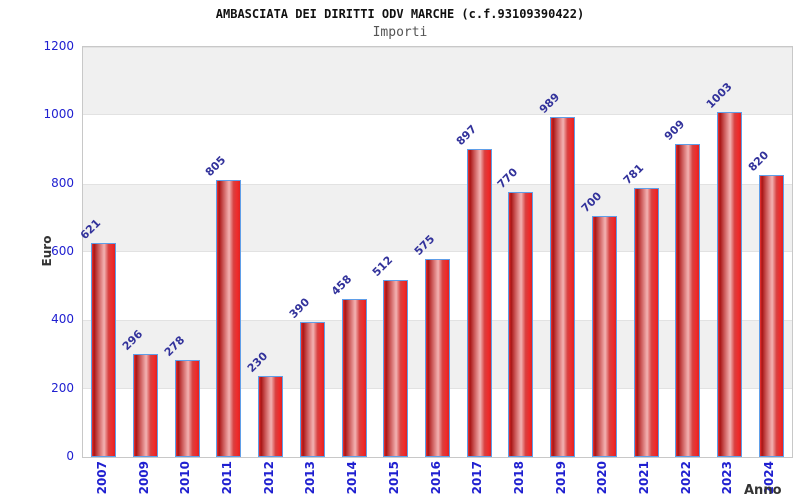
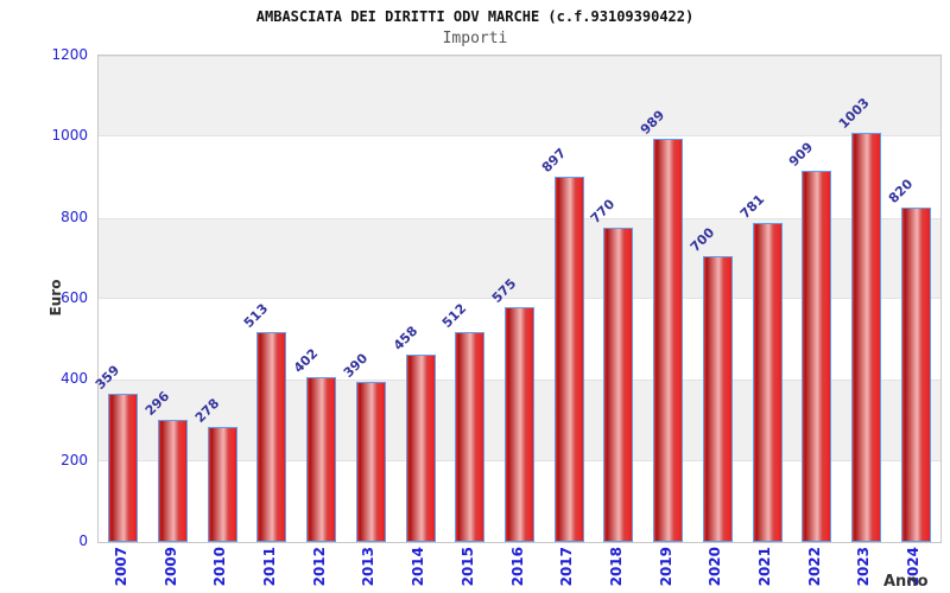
2007: 621 -> 359
2011: 805 -> 513
2012: 230 -> 402
